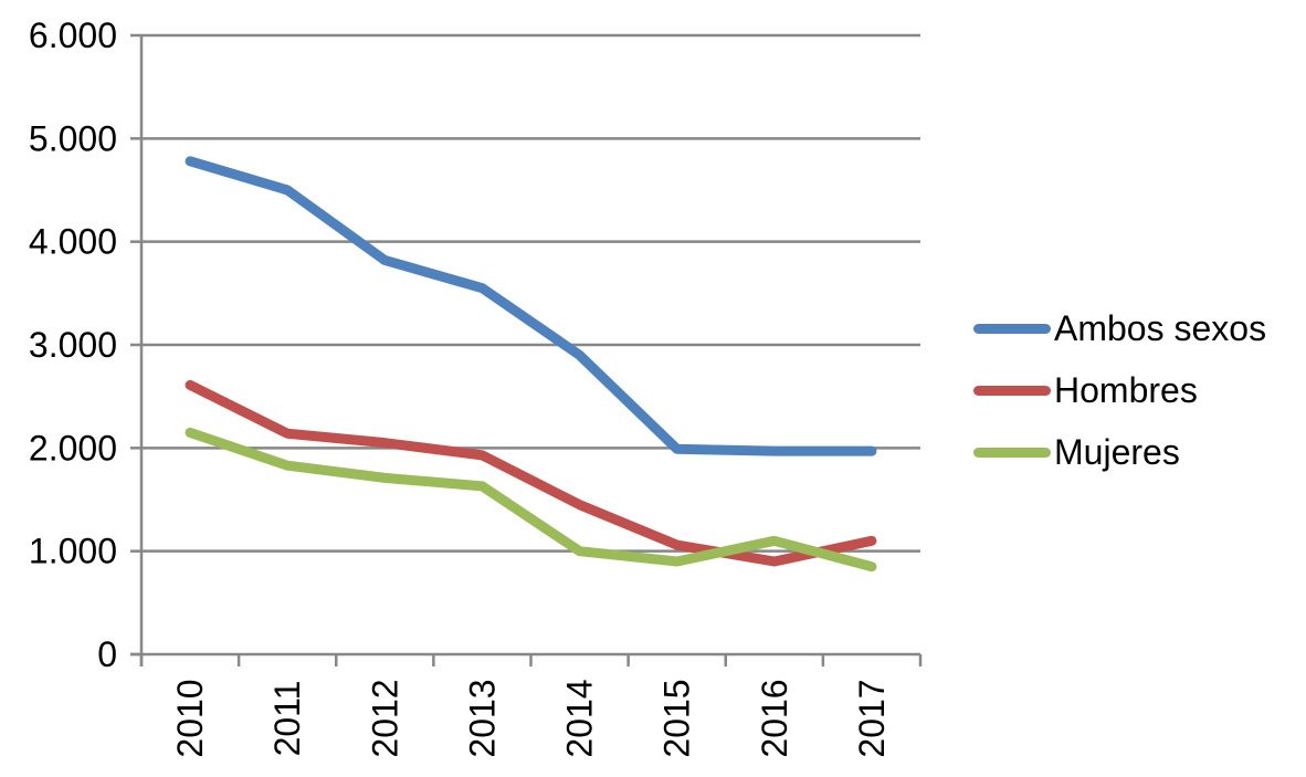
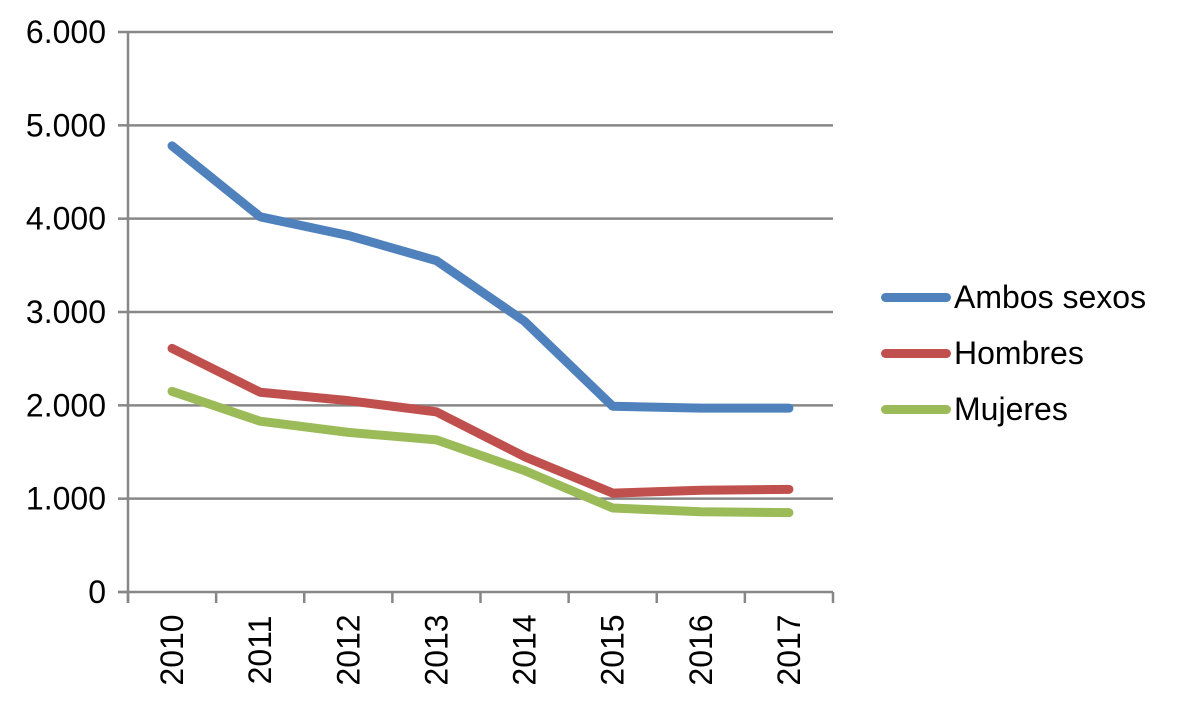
Ambos sexos/2011: 4500 -> 4000
Mujeres/2014: 1000 -> 1300
Hombres/2016: 900 -> 1100
Mujeres/2016: 1100 -> 900
